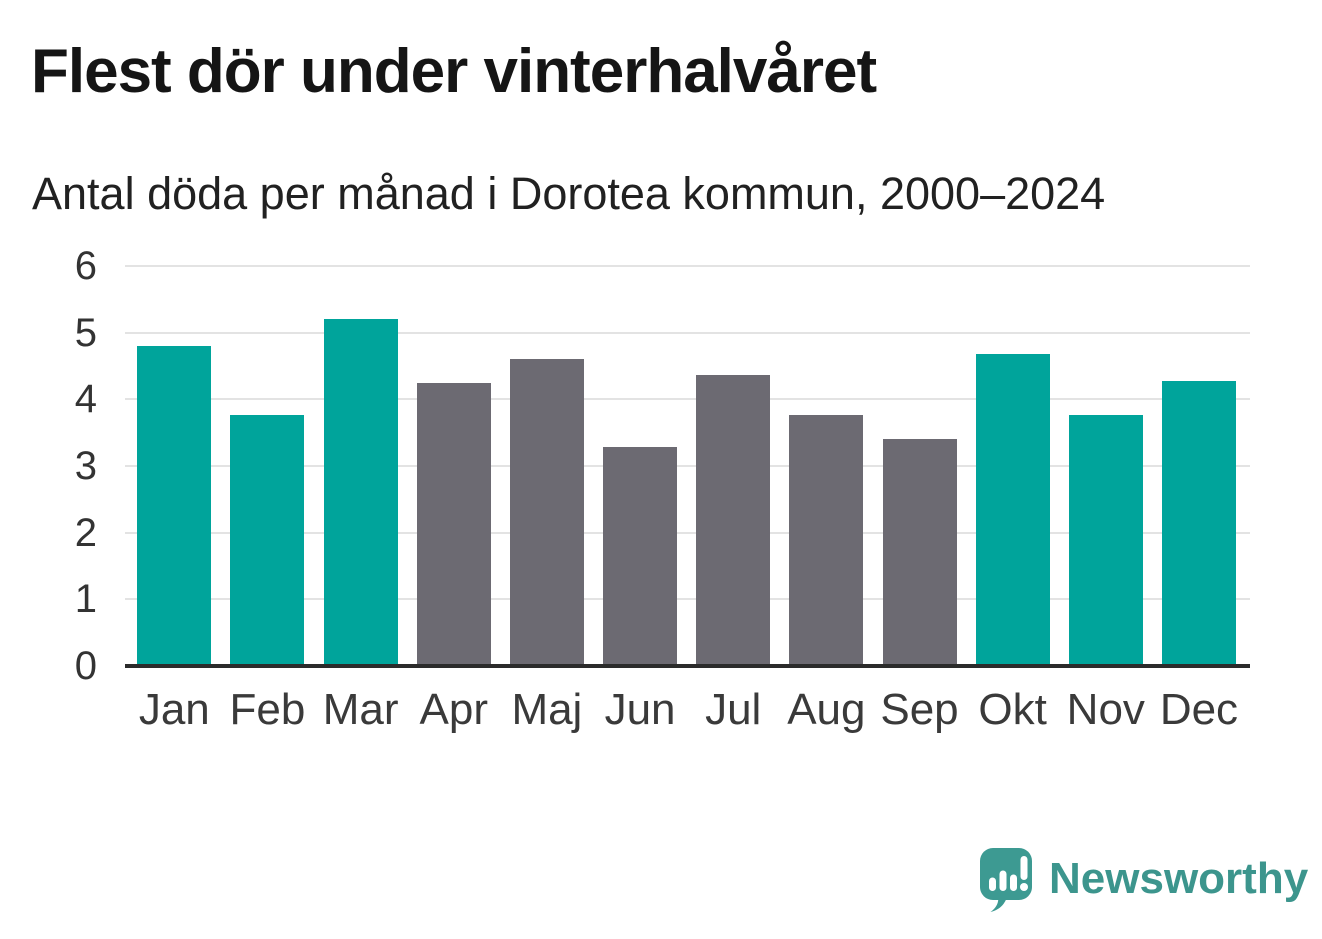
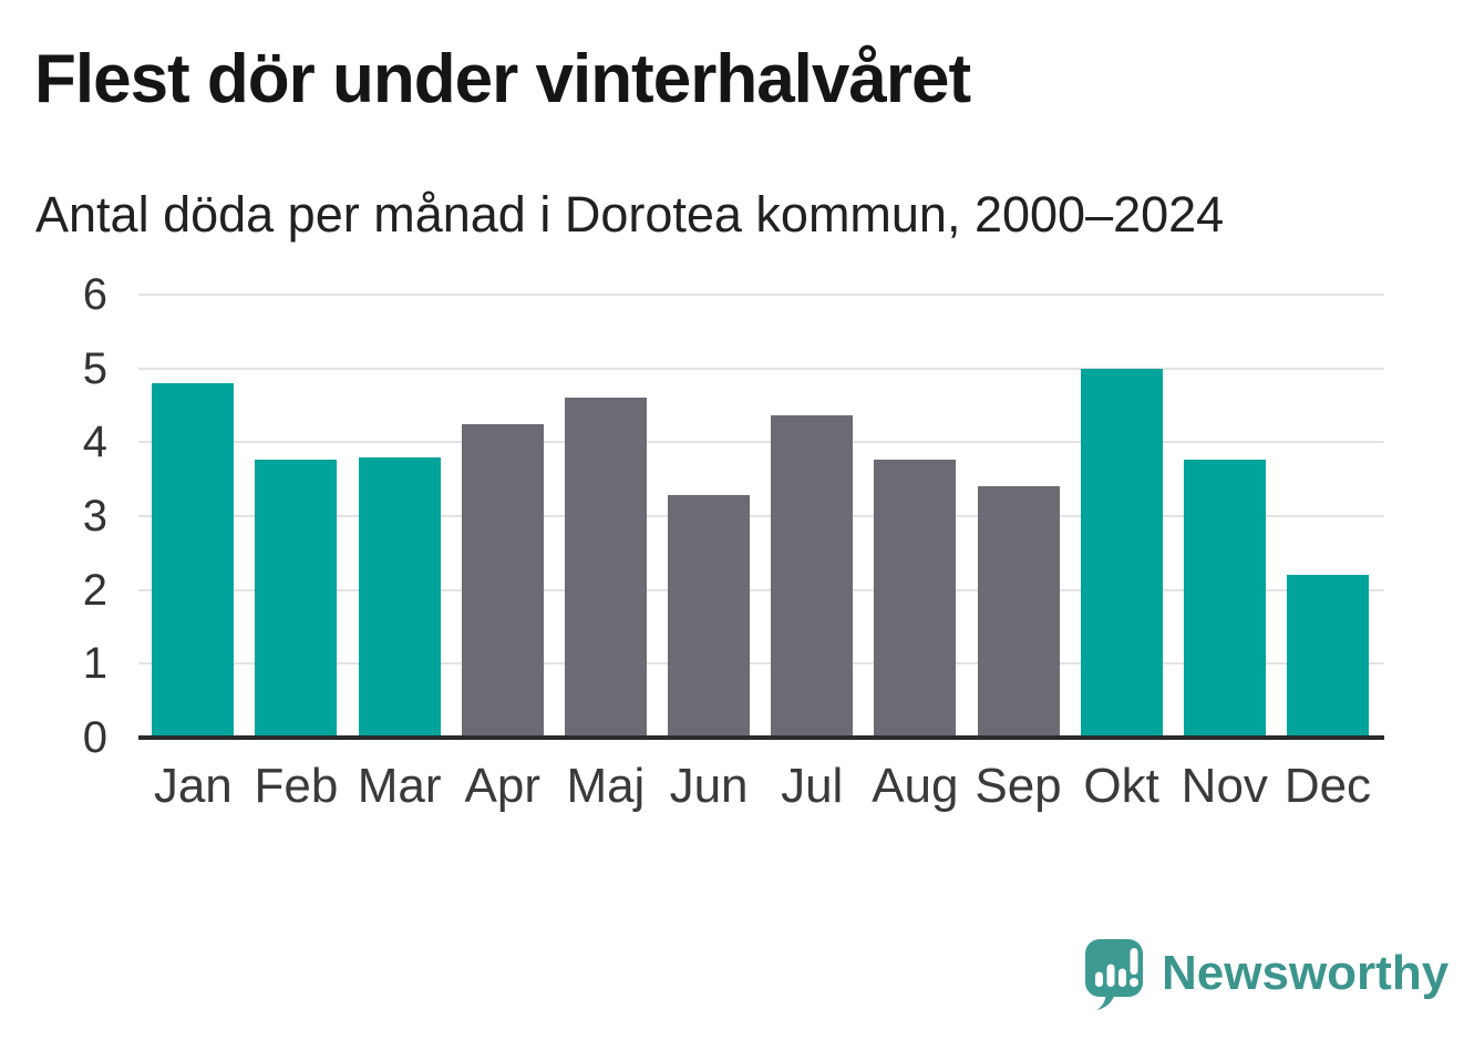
Mar: 5.2 -> 3.8
Okt: 4.7 -> 5.0
Dec: 4.3 -> 2.2
